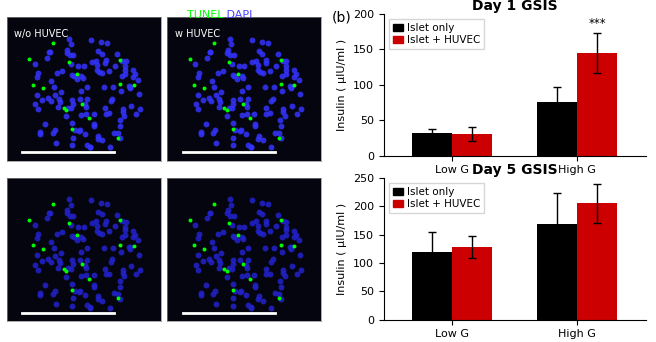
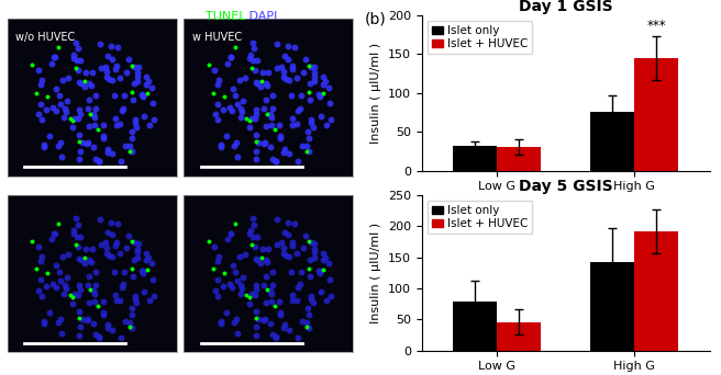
Day 5 GSIS/Islet only/Low G: 120 -> 78
Day 5 GSIS/Islet + HUVEC/Low G: 128 -> 46
Day 5 GSIS/Islet only/High G: 168 -> 142
Day 5 GSIS/Islet + HUVEC/High G: 205 -> 192
